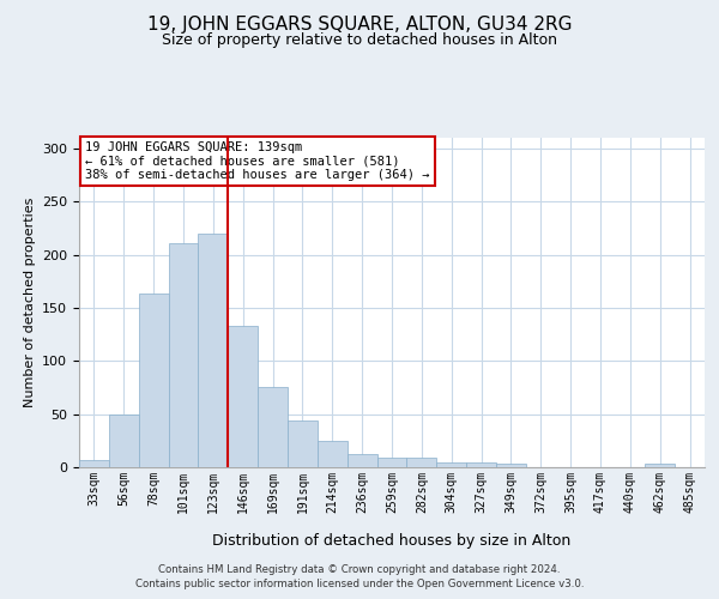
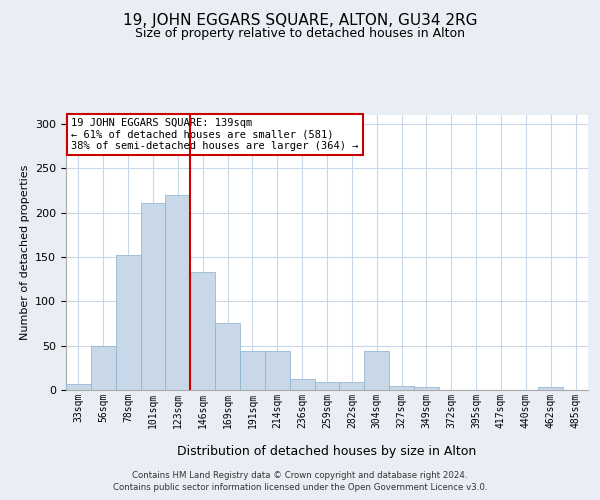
78sqm: 163 -> 152
214sqm: 25 -> 44
304sqm: 5 -> 44
